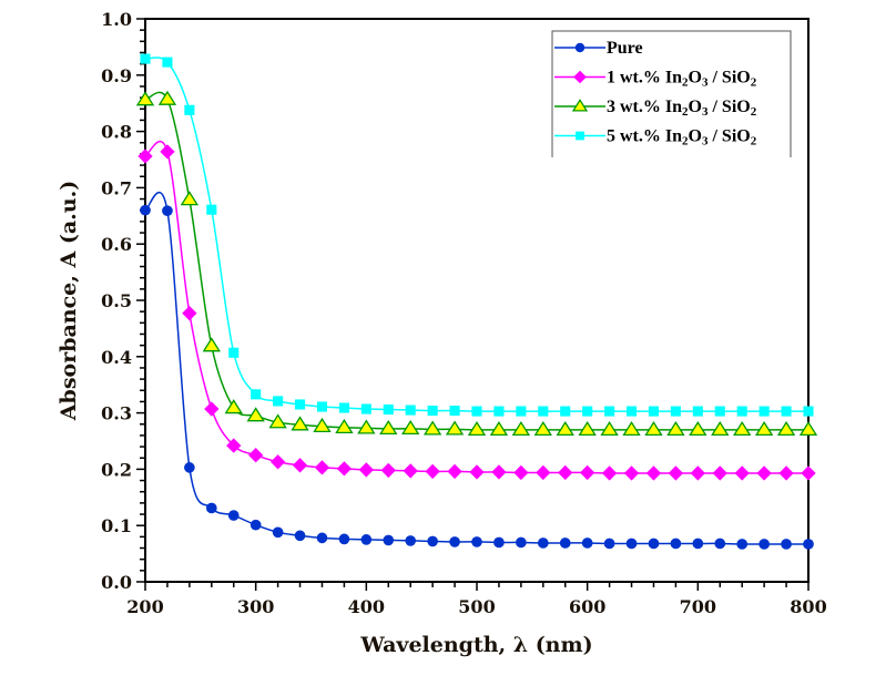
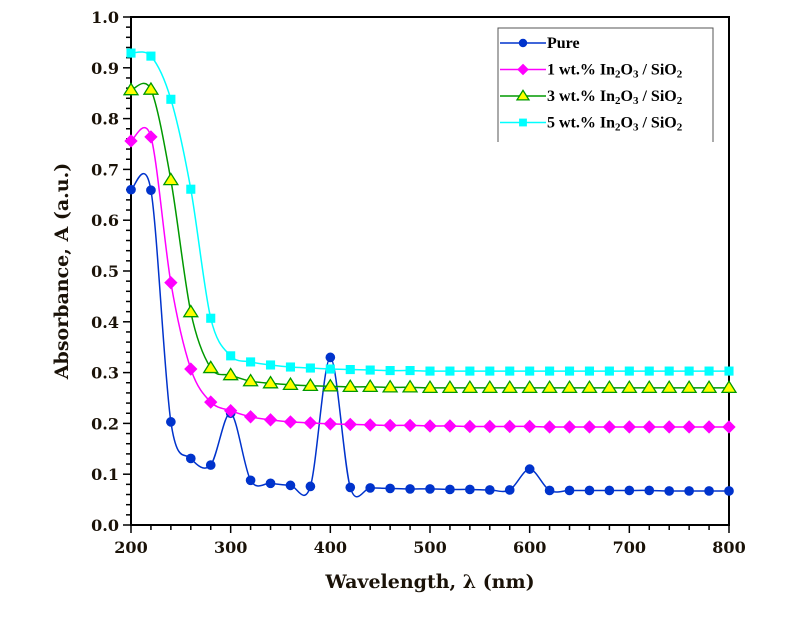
Pure/300: 0.10 -> 0.22
Pure/400: 0.07 -> 0.33
Pure/600: 0.07 -> 0.11
